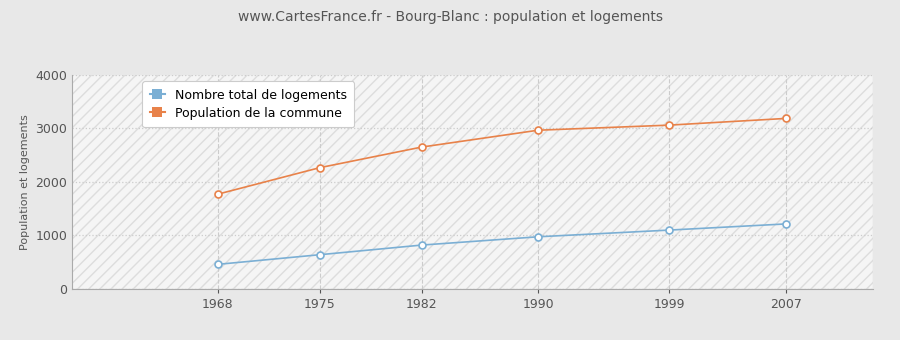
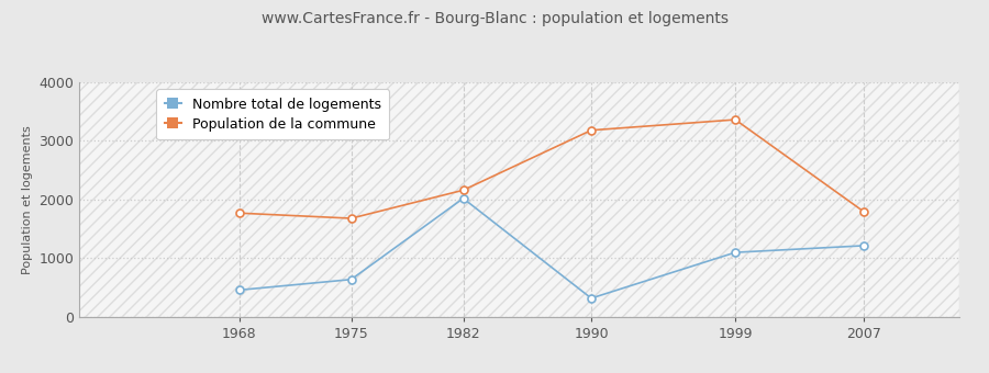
Population de la commune/1975: 2260 -> 1680
Nombre total de logements/1982: 820 -> 2020
Population de la commune/1982: 2650 -> 2160
Nombre total de logements/1990: 980 -> 320
Population de la commune/1990: 2960 -> 3180
Population de la commune/1999: 3060 -> 3360
Population de la commune/2007: 3180 -> 1800
